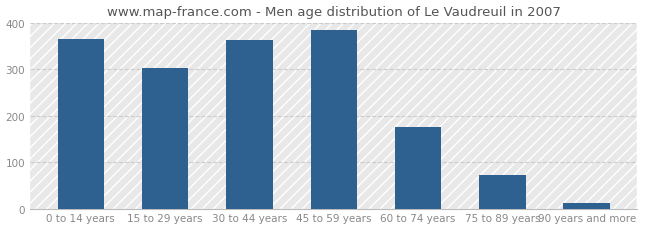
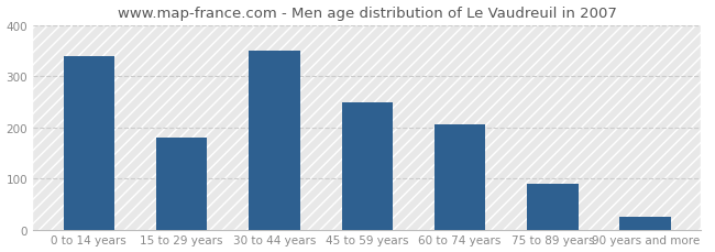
0 to 14 years: 365 -> 340
15 to 29 years: 302 -> 180
30 to 44 years: 364 -> 350
45 to 59 years: 384 -> 250
60 to 74 years: 176 -> 205
75 to 89 years: 72 -> 90
90 years and more: 13 -> 25
